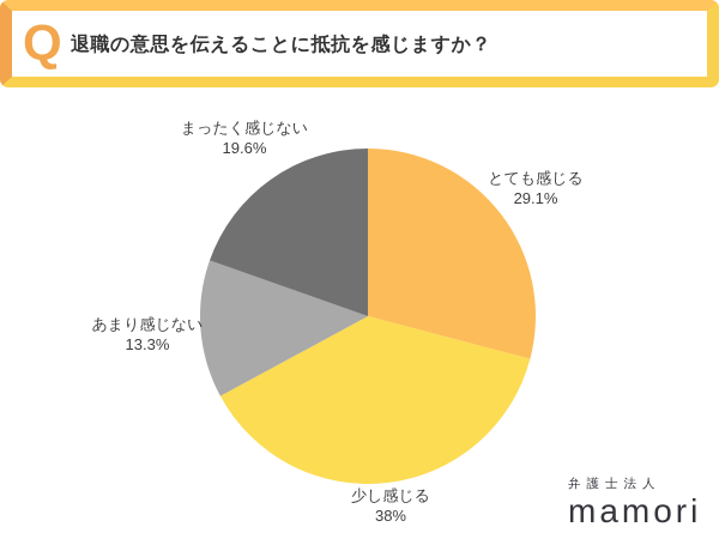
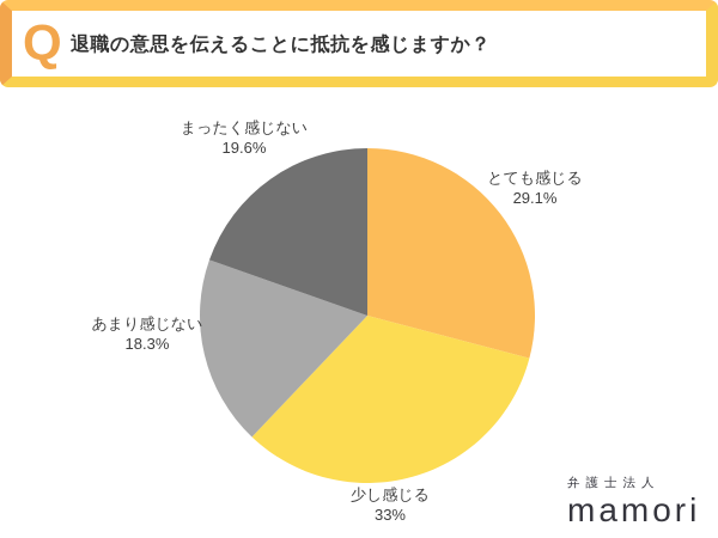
少し感じる: 38% -> 33%
あまり感じない: 13.3% -> 18.3%
